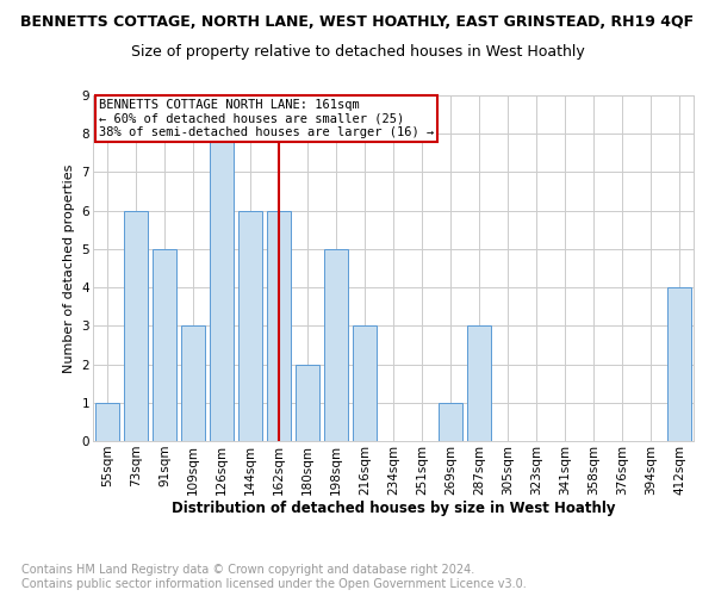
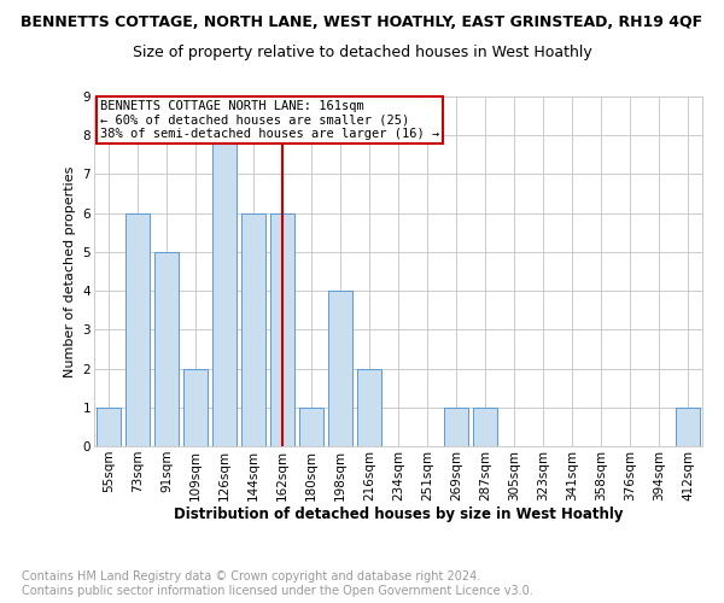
109sqm: 3 -> 2
180sqm: 2 -> 1
198sqm: 5 -> 4
216sqm: 3 -> 2
287sqm: 3 -> 1
412sqm: 4 -> 1
